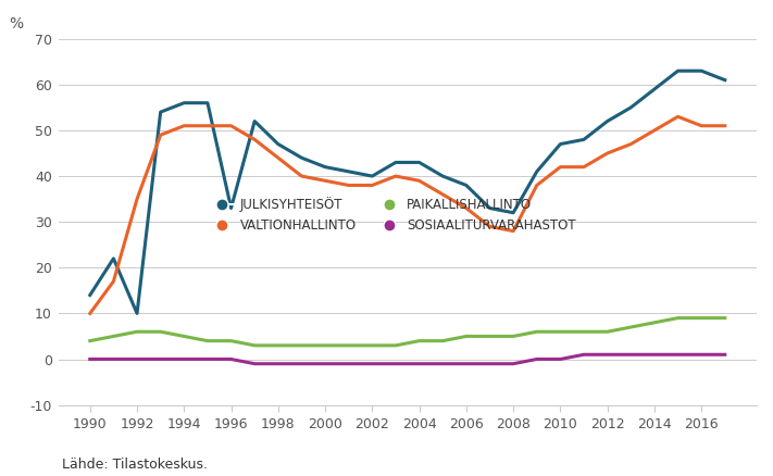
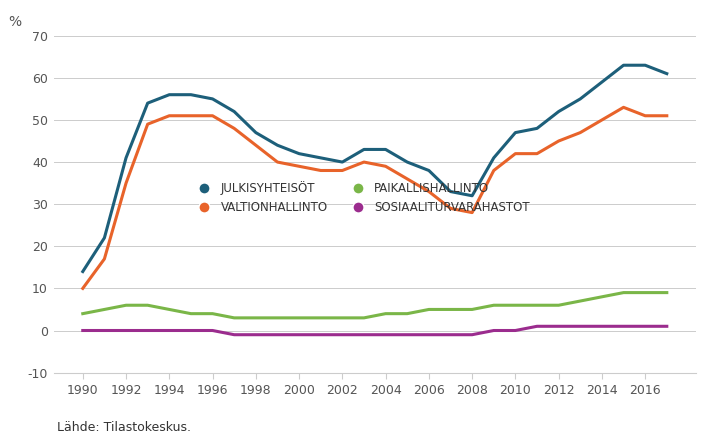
JULKISYHTEISÖT/1992: 10 -> 41
JULKISYHTEISÖT/1996: 33 -> 55
